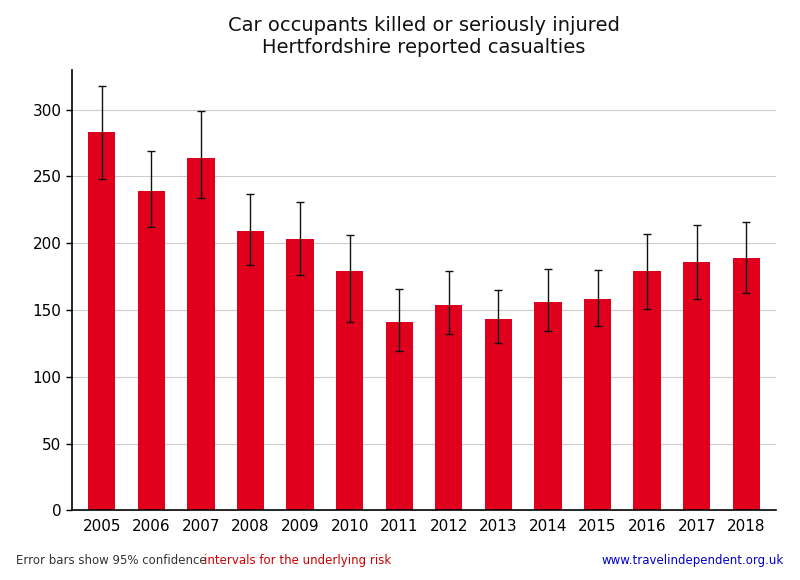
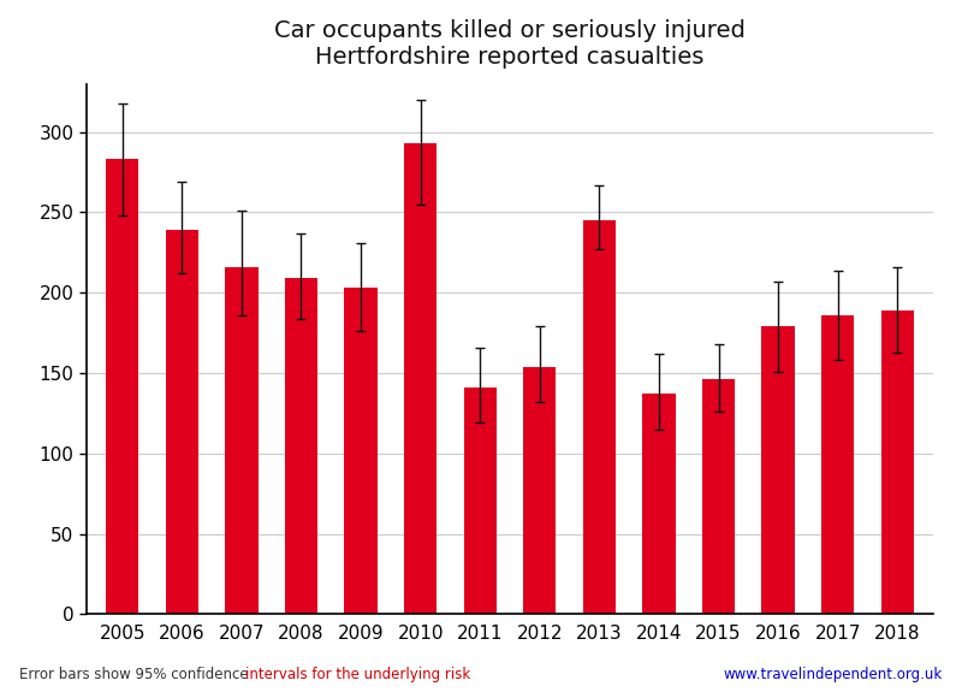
2007: 264 -> 216
2010: 179 -> 293
2013: 143 -> 245
2014: 156 -> 137
2015: 158 -> 146
